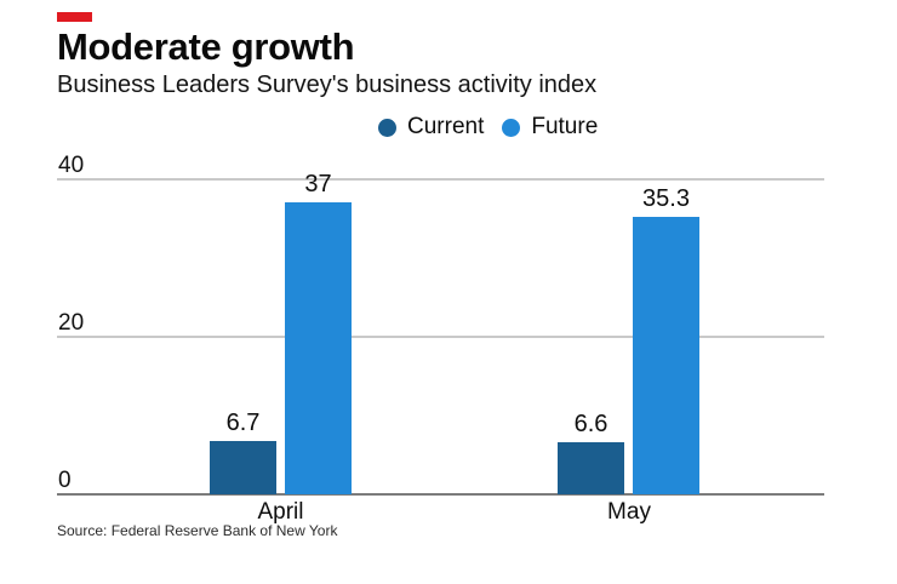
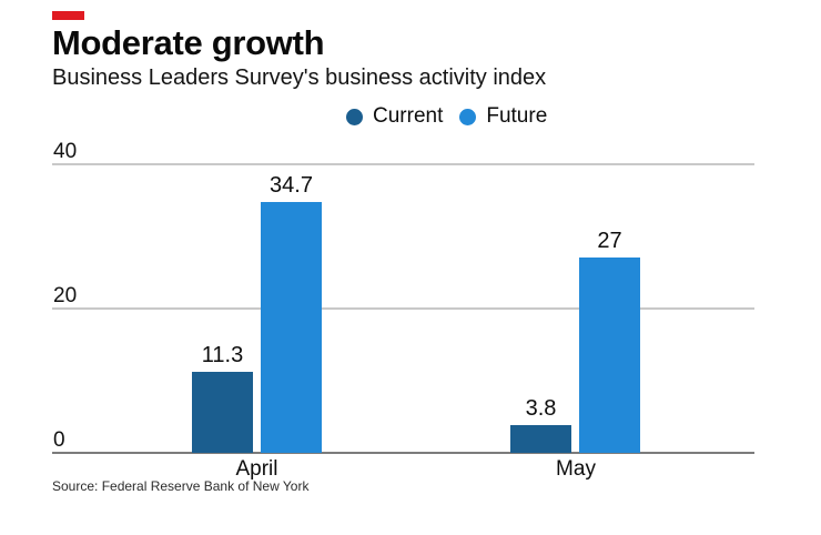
Current/April: 6.7 -> 11.3
Future/April: 37 -> 34.7
Current/May: 6.6 -> 3.8
Future/May: 35.3 -> 27
